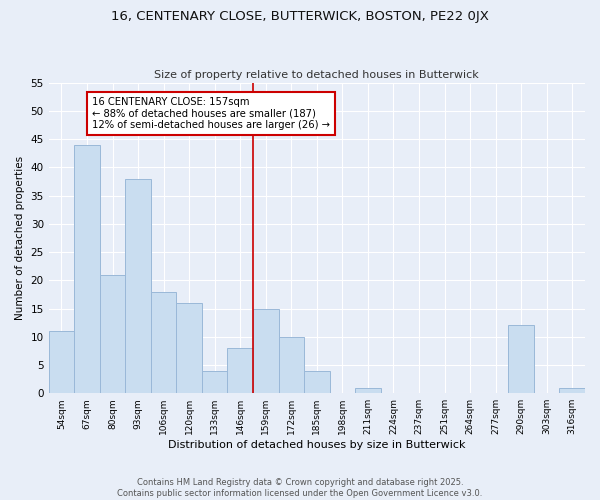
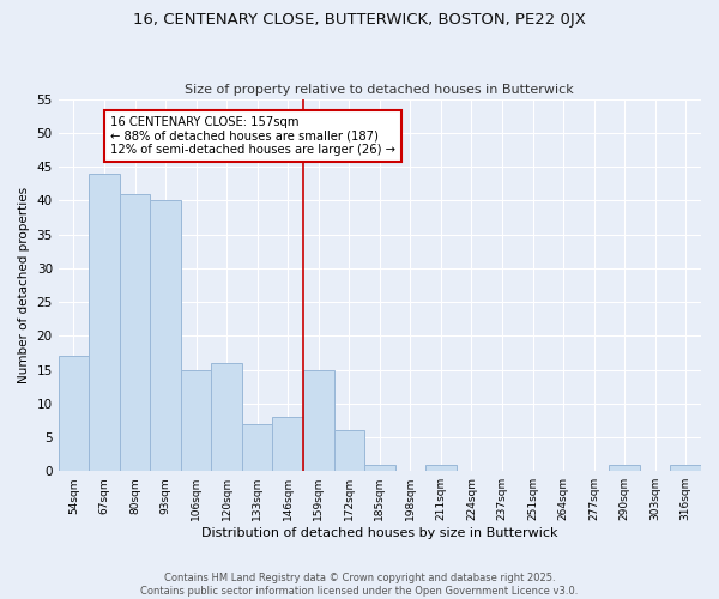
54sqm: 11 -> 17
80sqm: 21 -> 41
93sqm: 38 -> 40
106sqm: 18 -> 15
133sqm: 4 -> 7
172sqm: 10 -> 6
185sqm: 4 -> 1
290sqm: 12 -> 1
